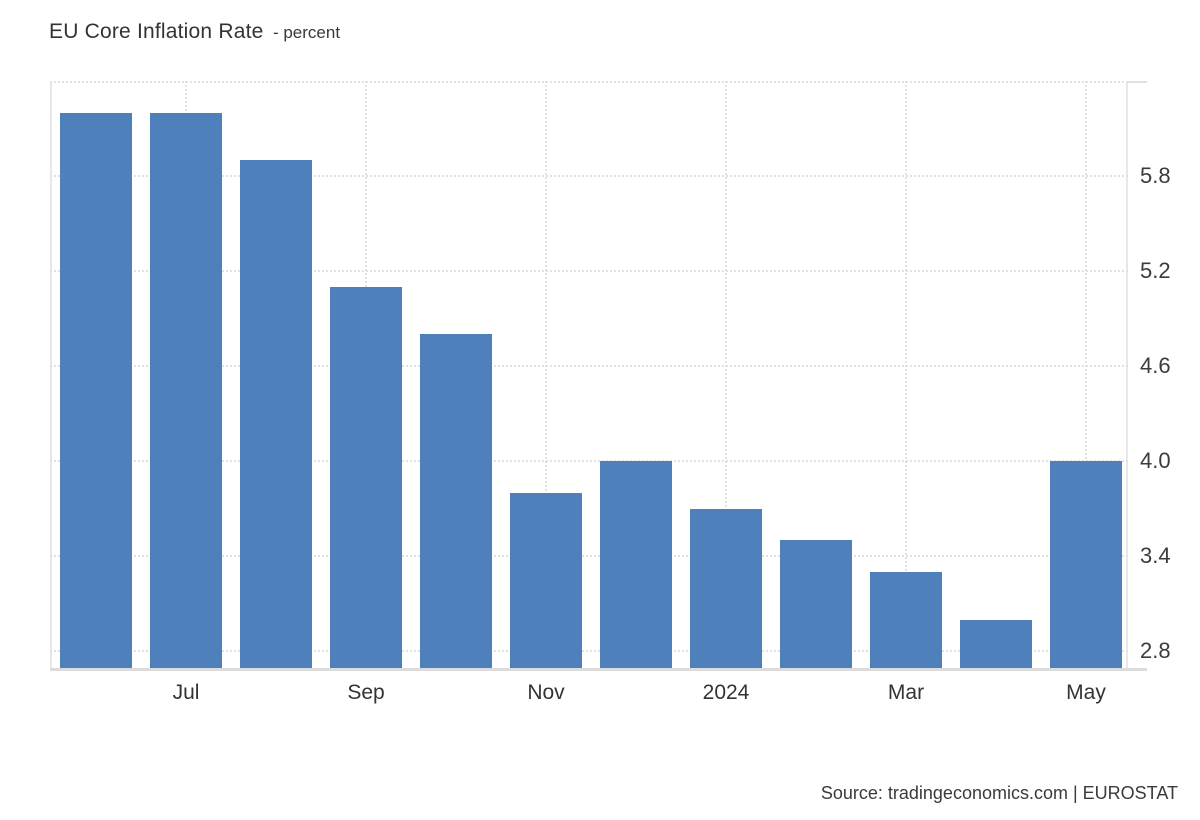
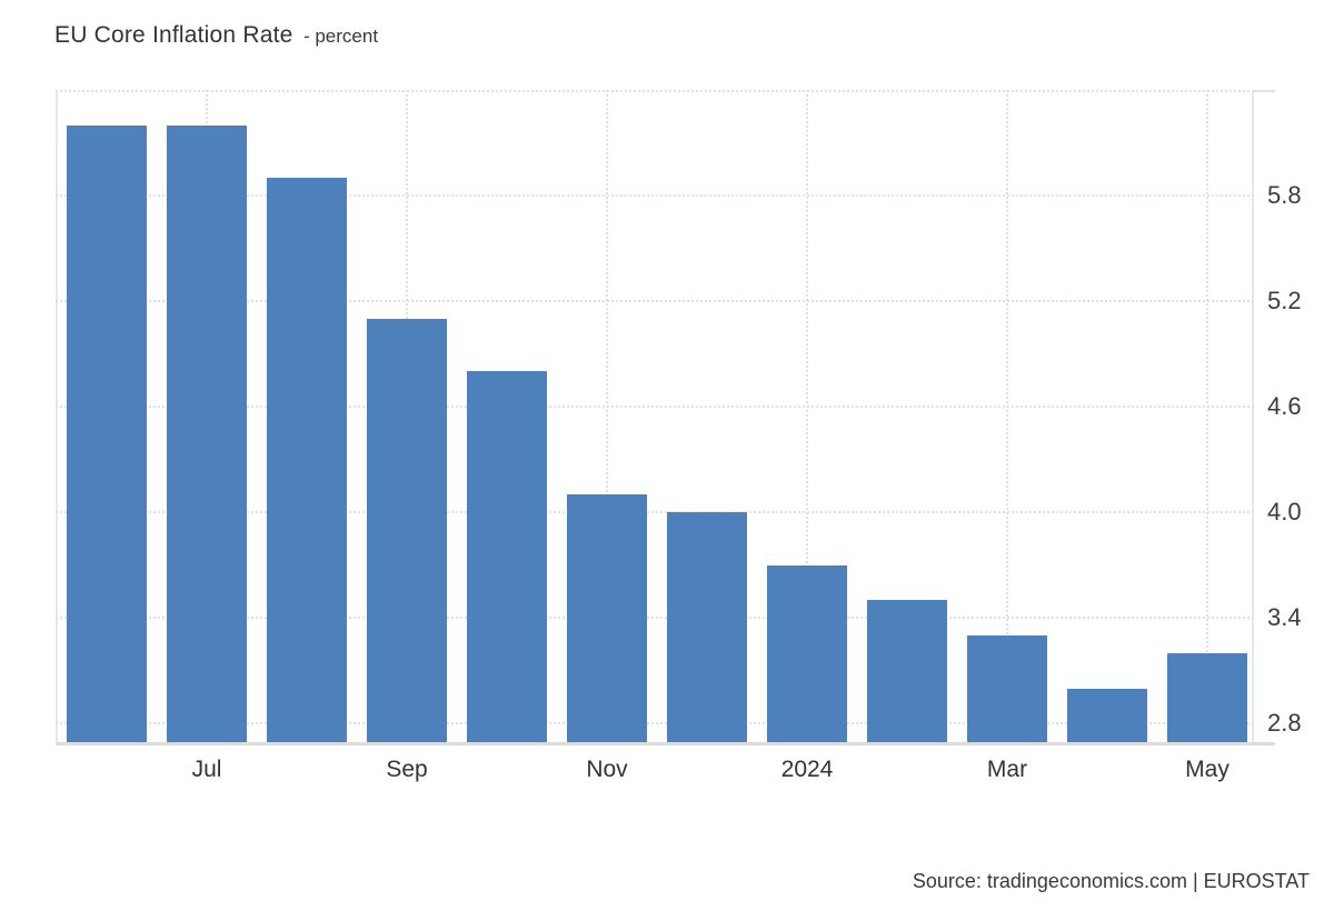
Nov: 3.8 -> 4.1
May: 4.0 -> 3.2
